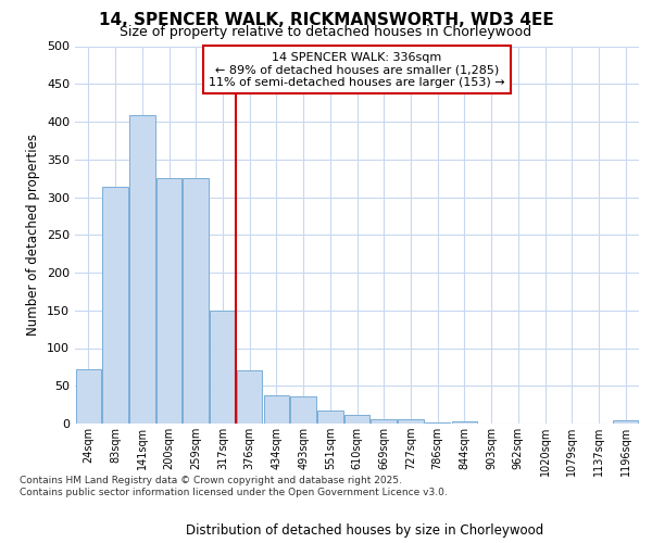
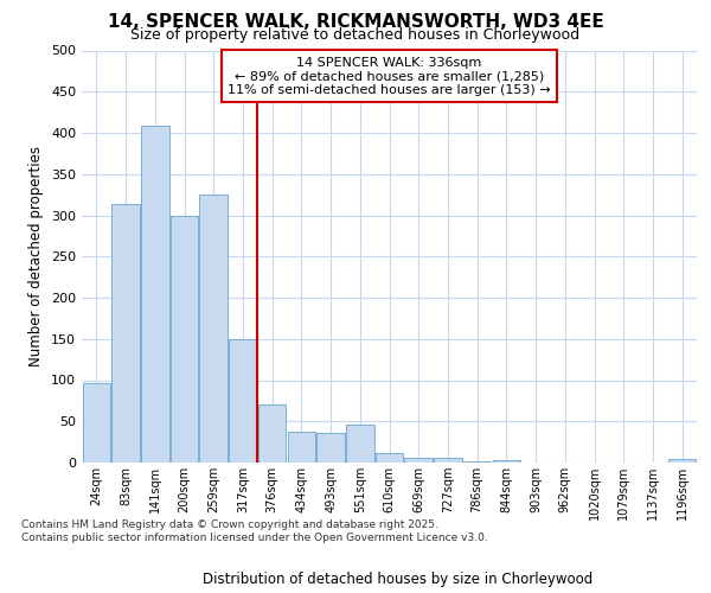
24sqm: 72 -> 96
200sqm: 325 -> 300
551sqm: 17 -> 46
